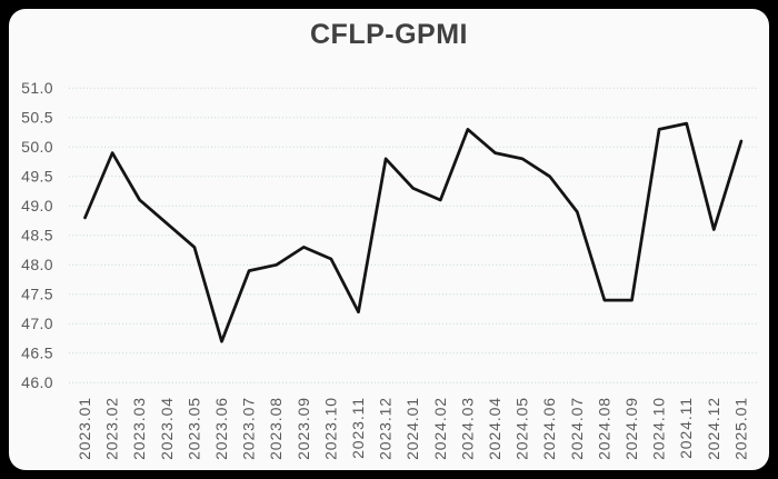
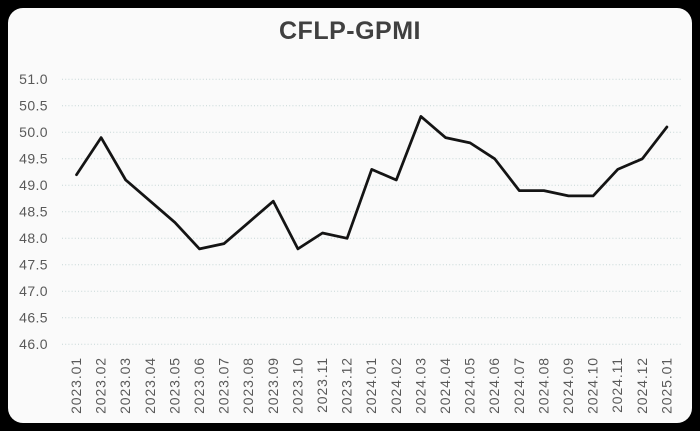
2023.01: 48.8 -> 49.2
2023.06: 46.7 -> 47.8
2023.08: 48.0 -> 48.3
2023.09: 48.3 -> 48.7
2023.10: 48.1 -> 47.8
2023.11: 47.2 -> 48.1
2023.12: 49.8 -> 48.0
2024.08: 47.4 -> 48.9
2024.09: 47.4 -> 48.8
2024.10: 50.3 -> 48.8
2024.11: 50.4 -> 49.3
2024.12: 48.6 -> 49.5
